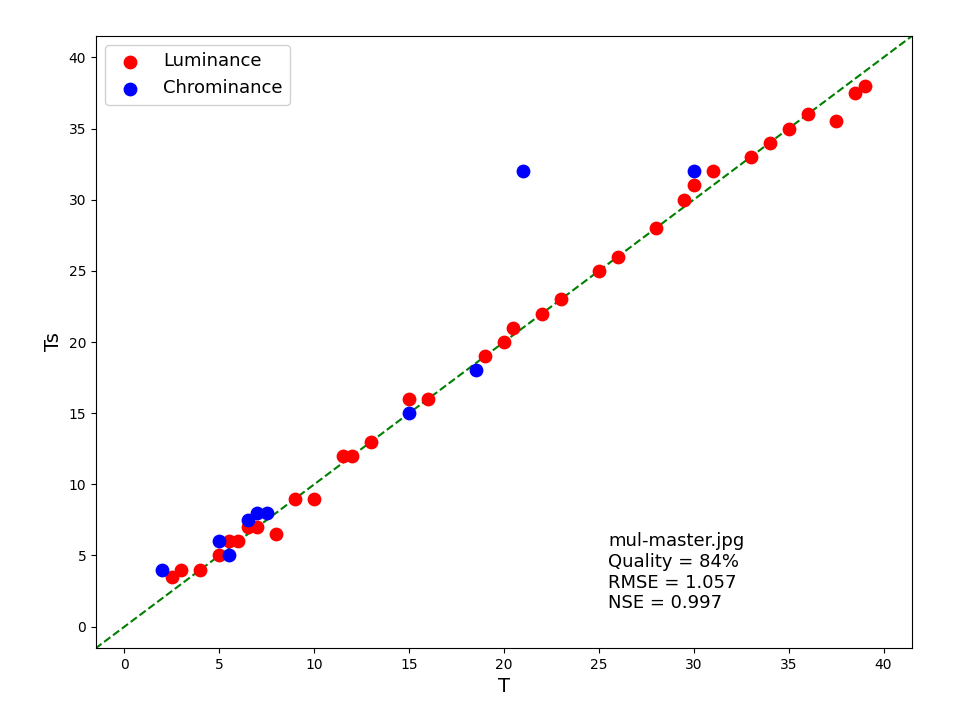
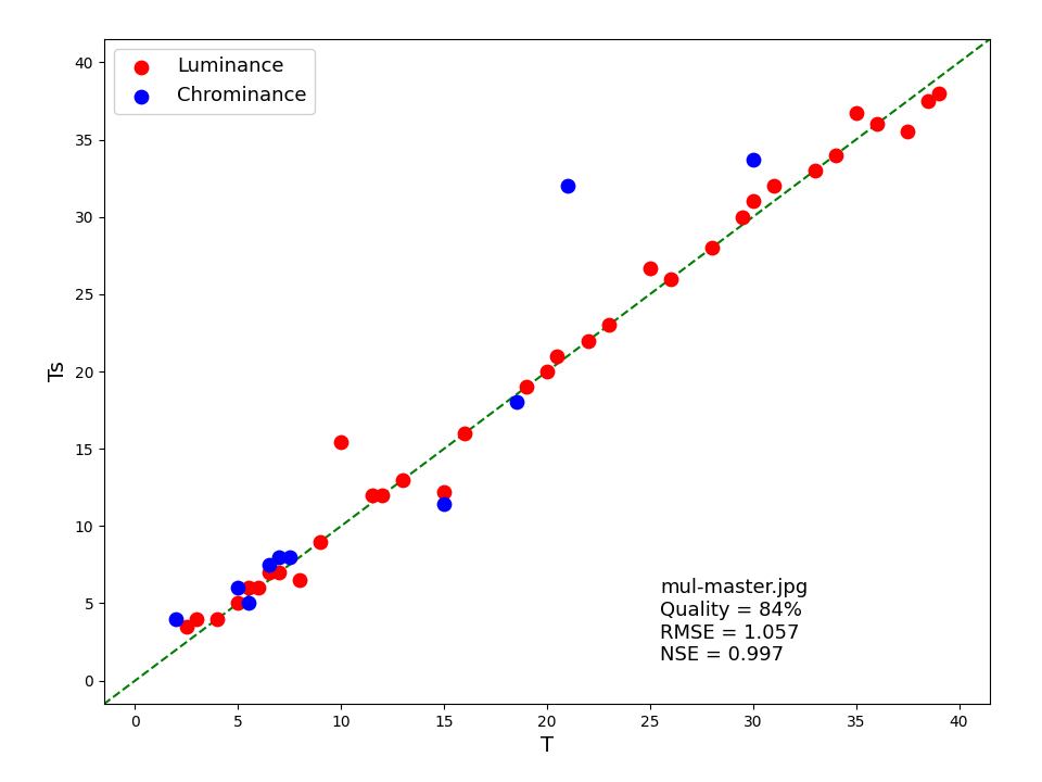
Luminance/10: 9.0 -> 15.4
Luminance/15: 16.0 -> 12.2
Chrominance/15: 15.0 -> 11.4
Luminance/25: 25.0 -> 26.7
Chrominance/30: 32.0 -> 33.7
Luminance/35: 35.0 -> 36.7
